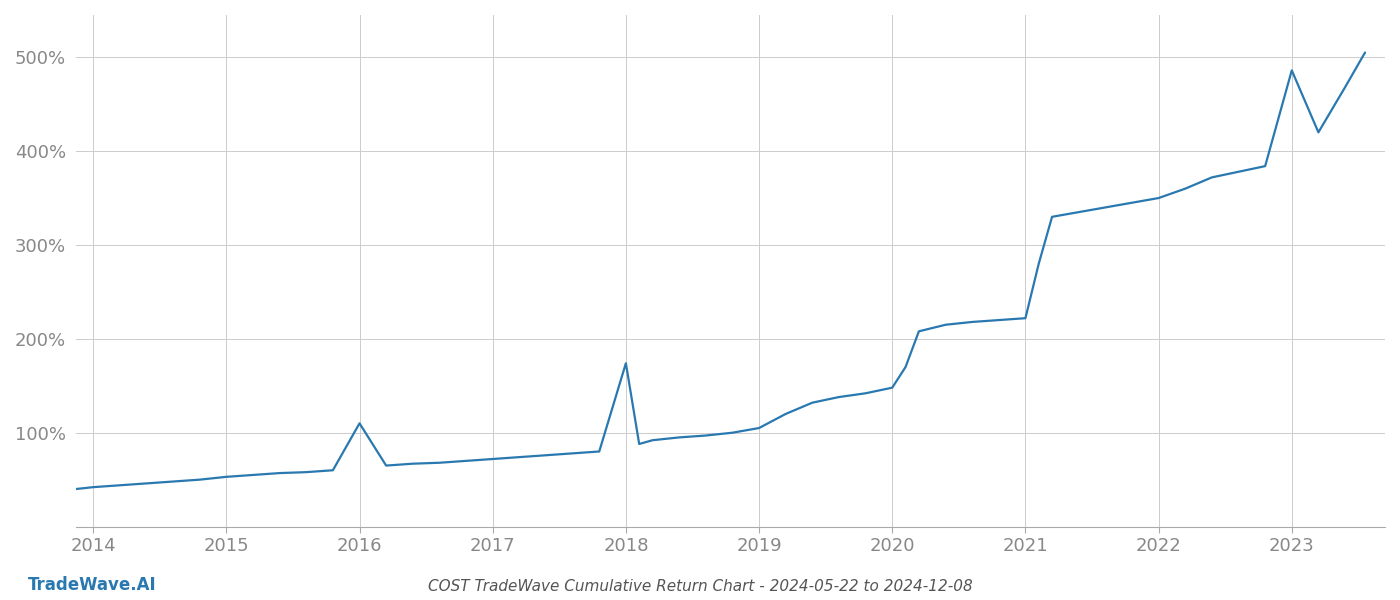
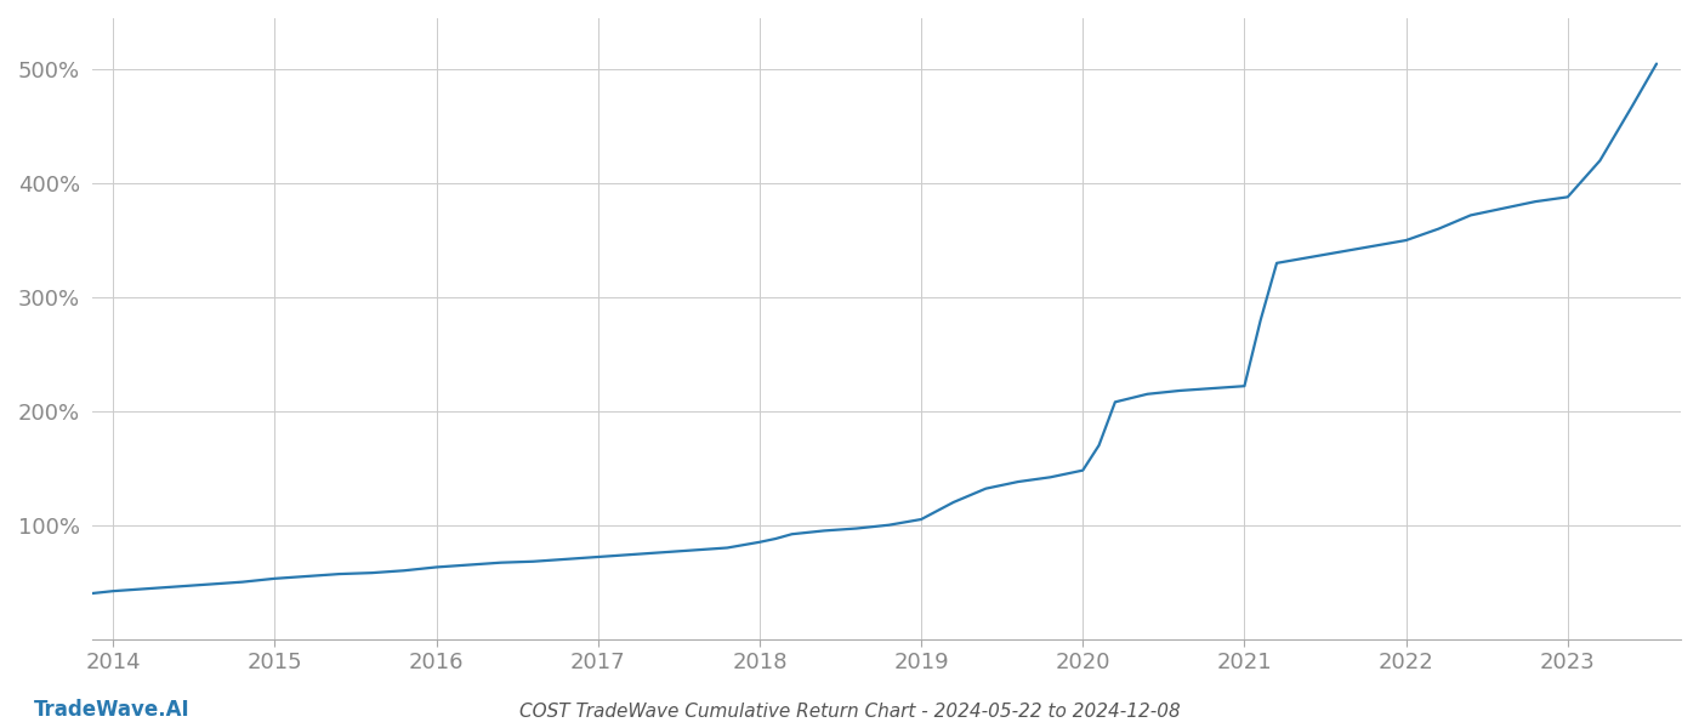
2016: 110% -> 63%
2018: 174% -> 85%
2023: 486% -> 388%
